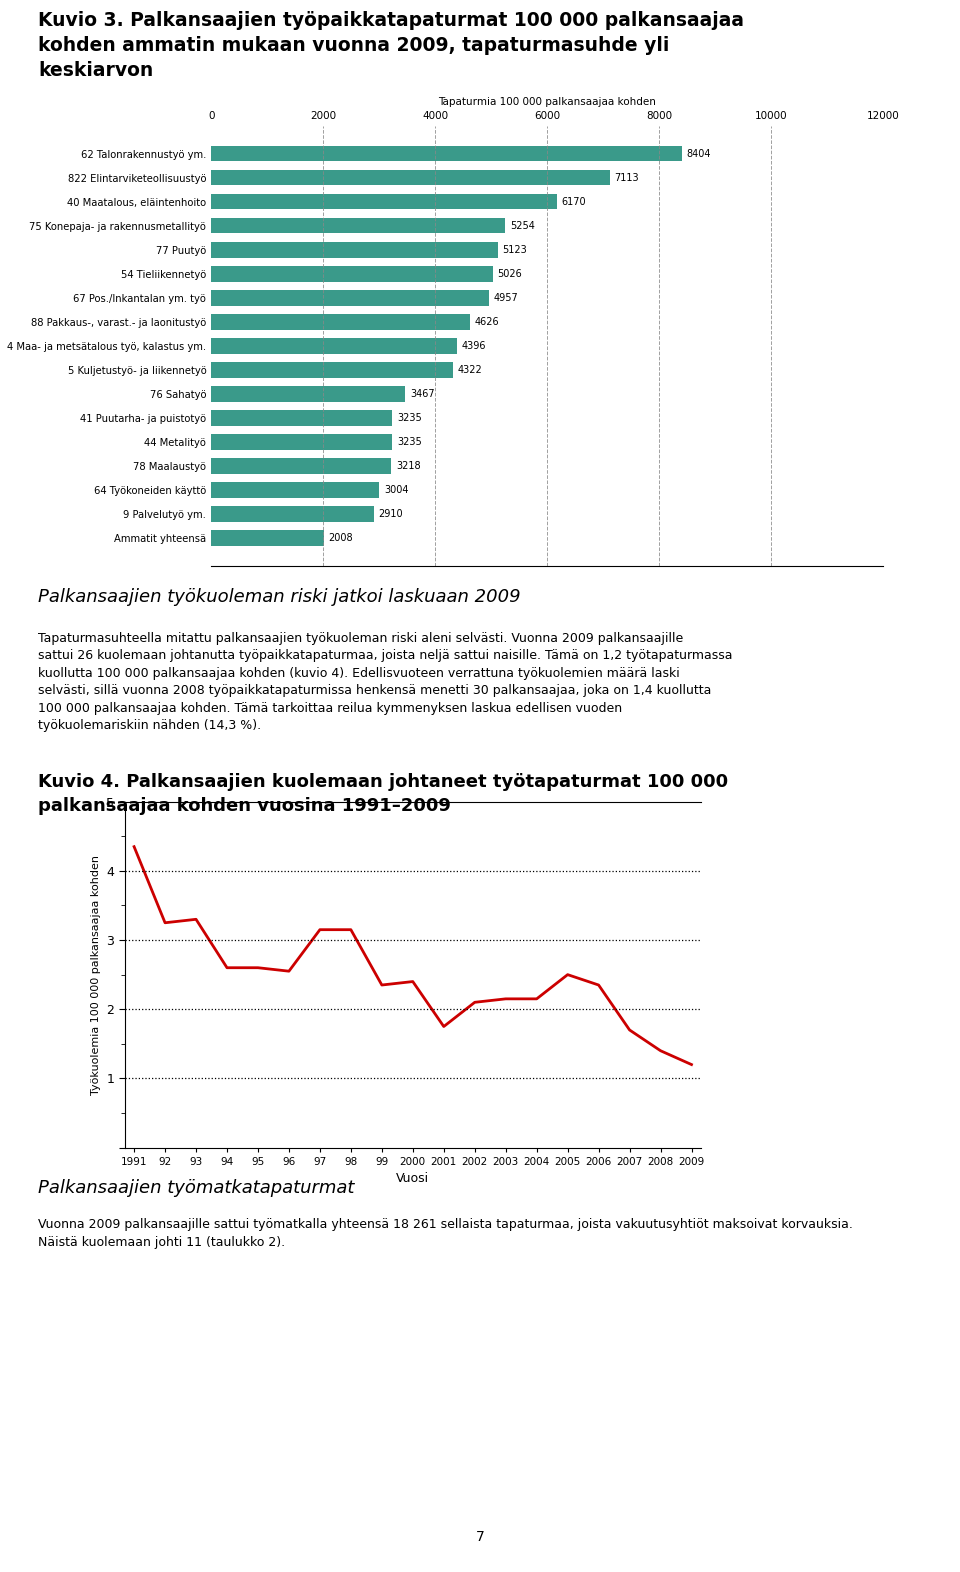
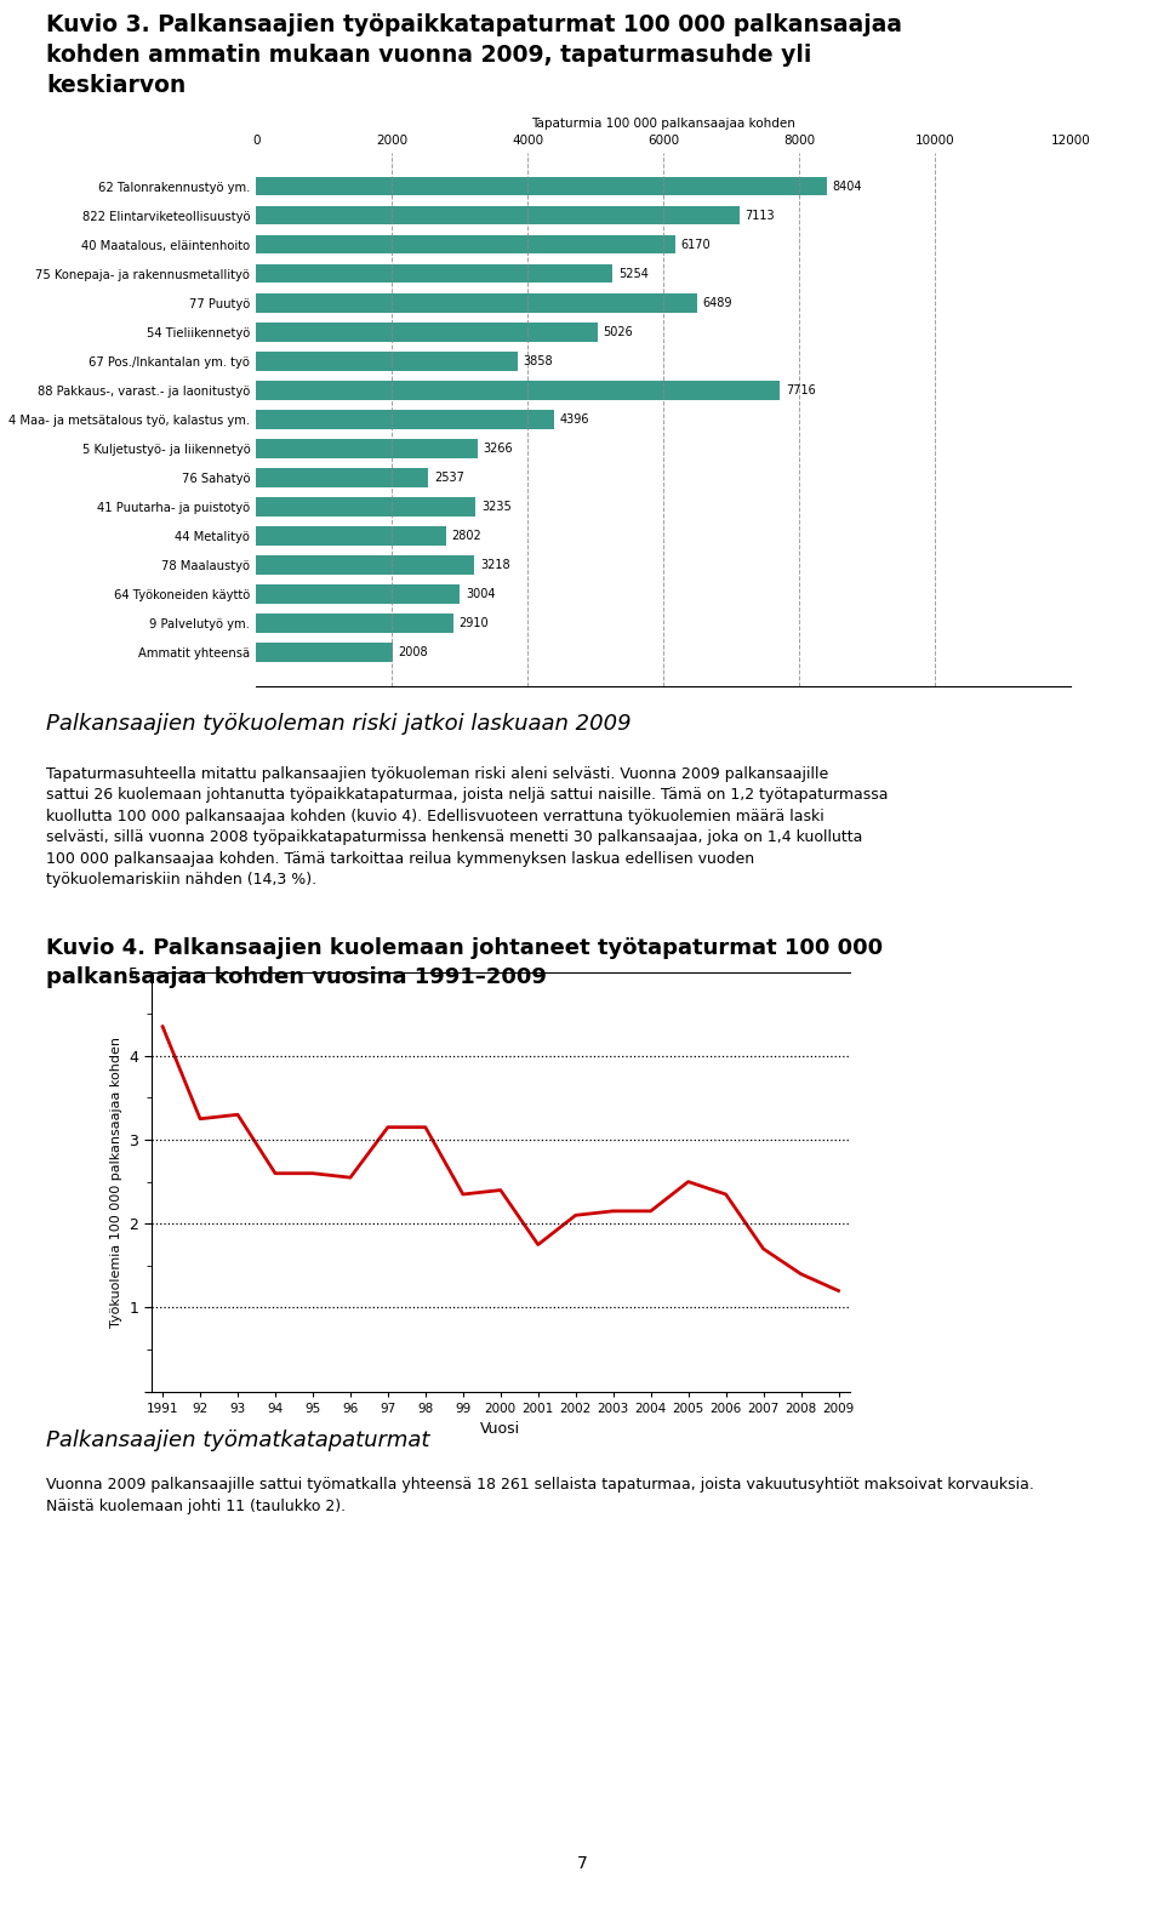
77 Puutyö: 5123 -> 6489
67 Pos./Inkantalan ym. työ: 4957 -> 3858
88 Pakkaus-, varast.- ja laonitustyö: 4626 -> 7716
5 Kuljetustyö- ja liikennetyö: 4322 -> 3266
76 Sahatyö: 3467 -> 2537
44 Metalityö: 3235 -> 2802
